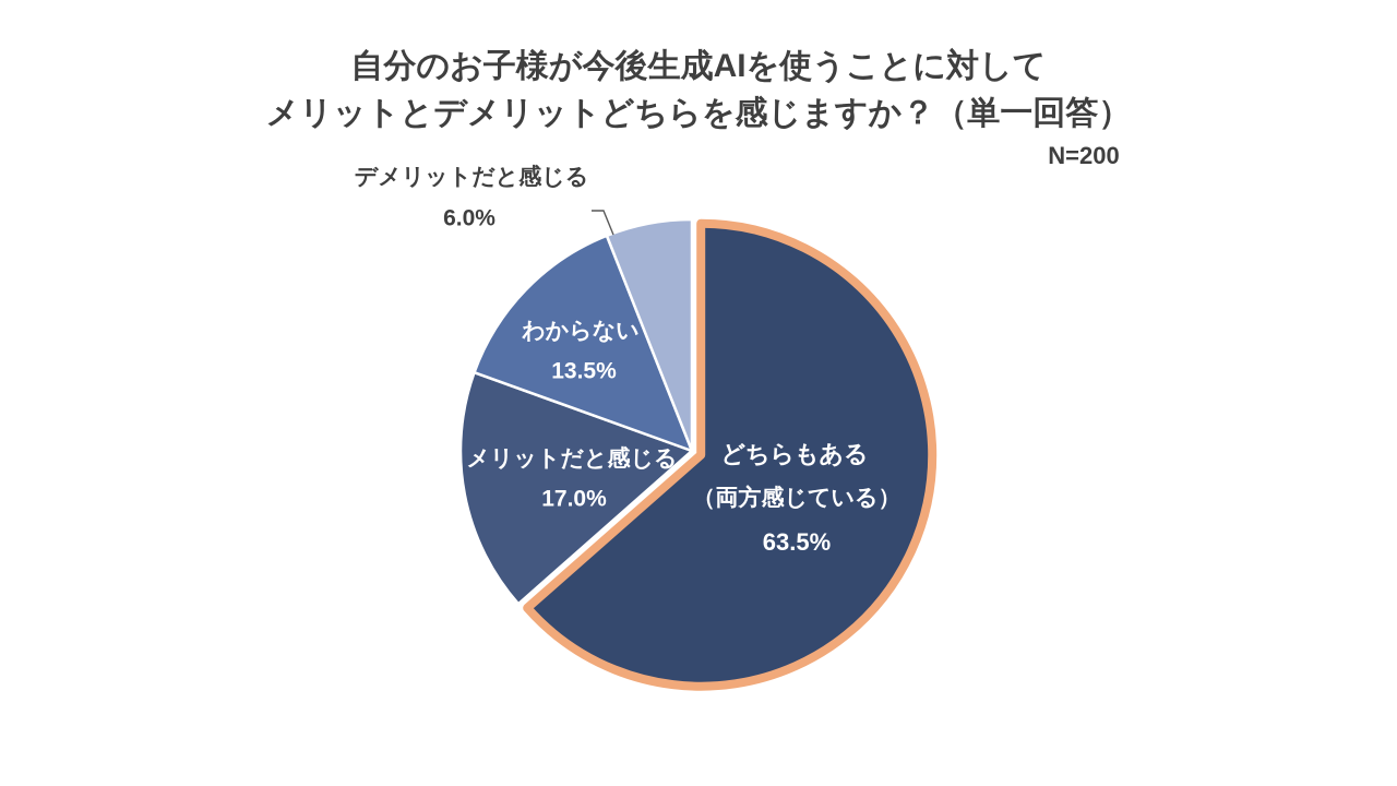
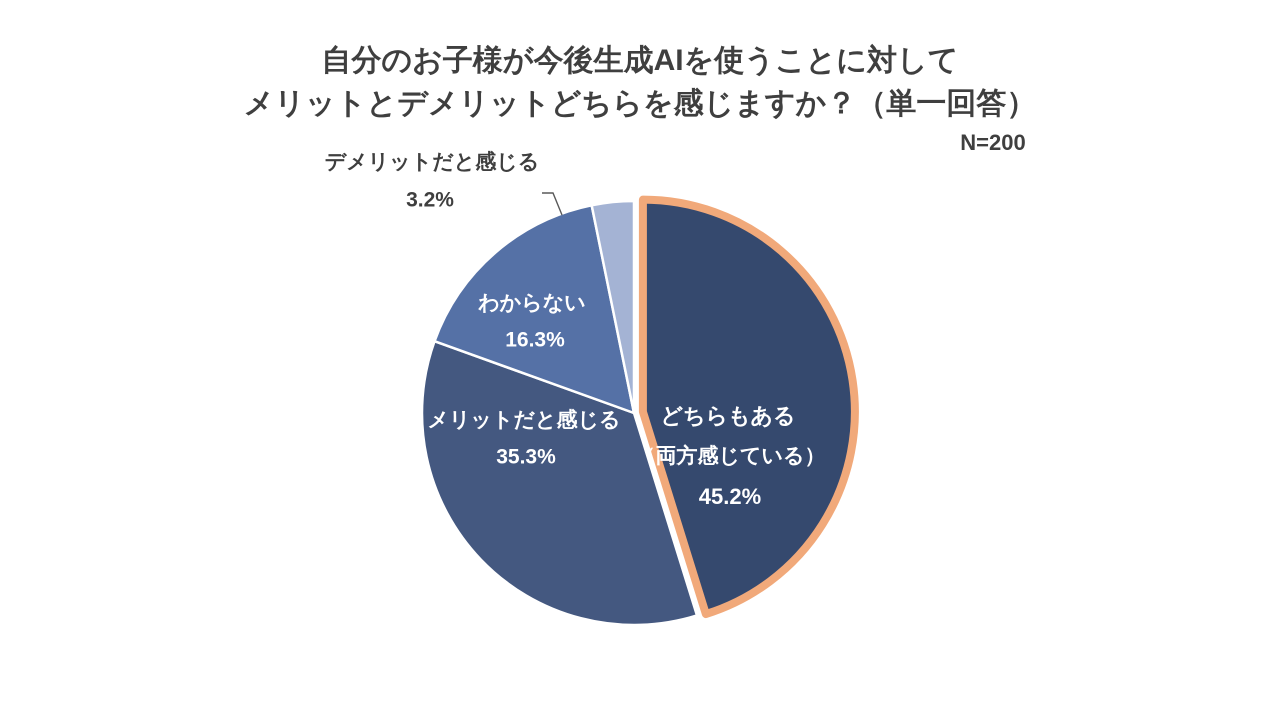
どちらもある: 63.5% -> 45.2%
メリットだと感じる: 17.0% -> 35.3%
わからない: 13.5% -> 16.3%
デメリットだと感じる: 6.0% -> 3.2%
